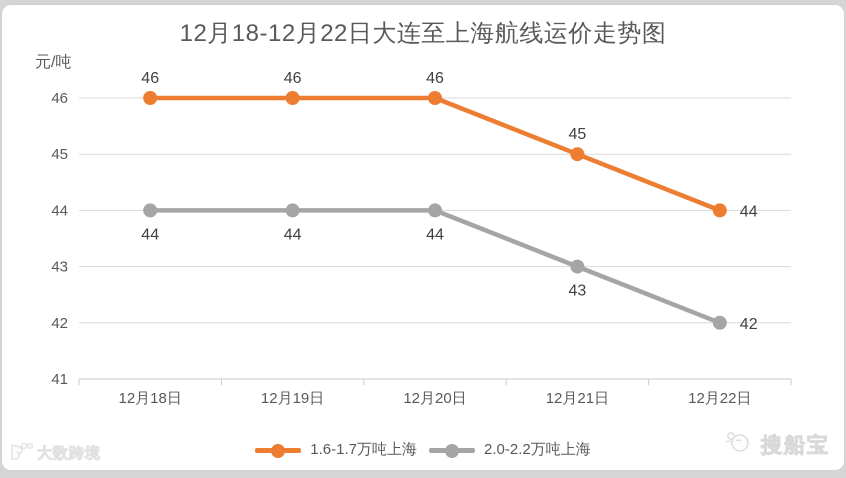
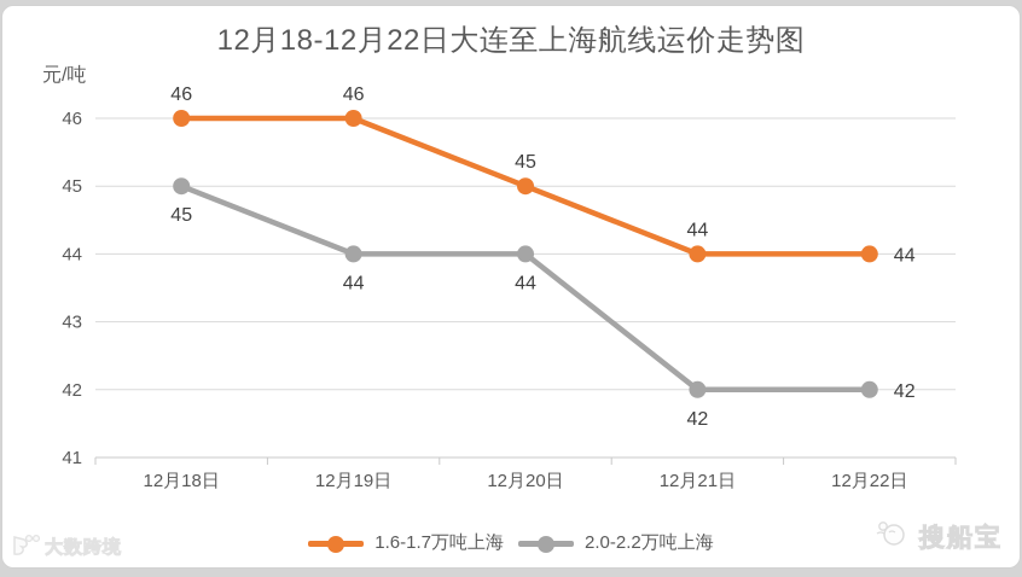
2.0-2.2万吨上海/12月18日: 44 -> 45
1.6-1.7万吨上海/12月20日: 46 -> 45
1.6-1.7万吨上海/12月21日: 45 -> 44
2.0-2.2万吨上海/12月21日: 43 -> 42
